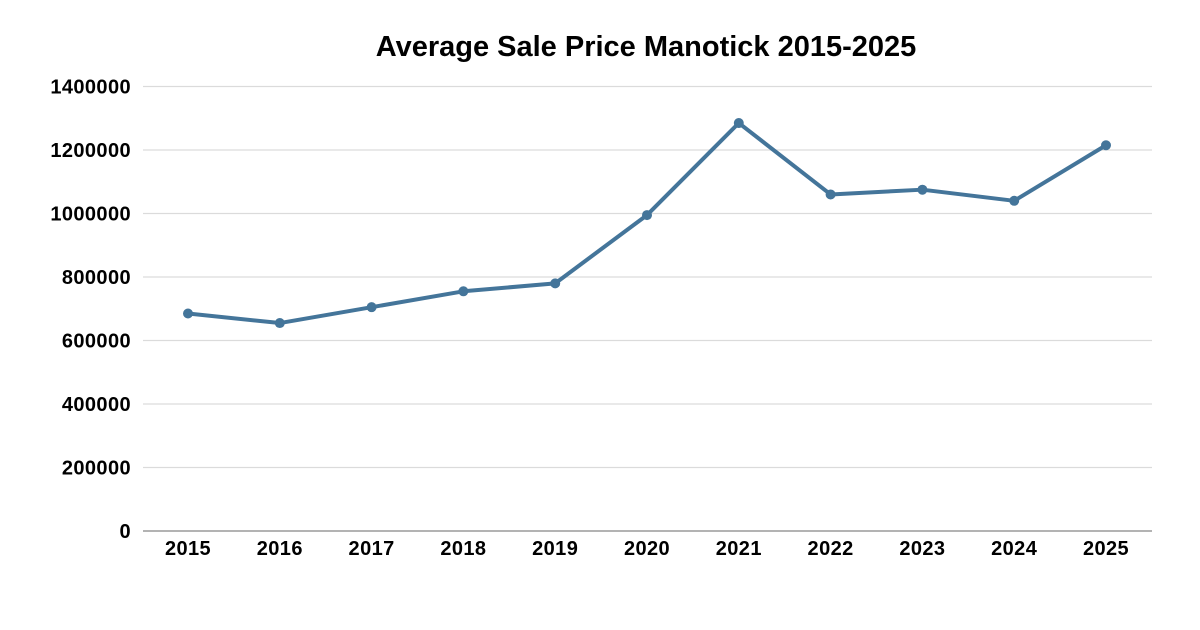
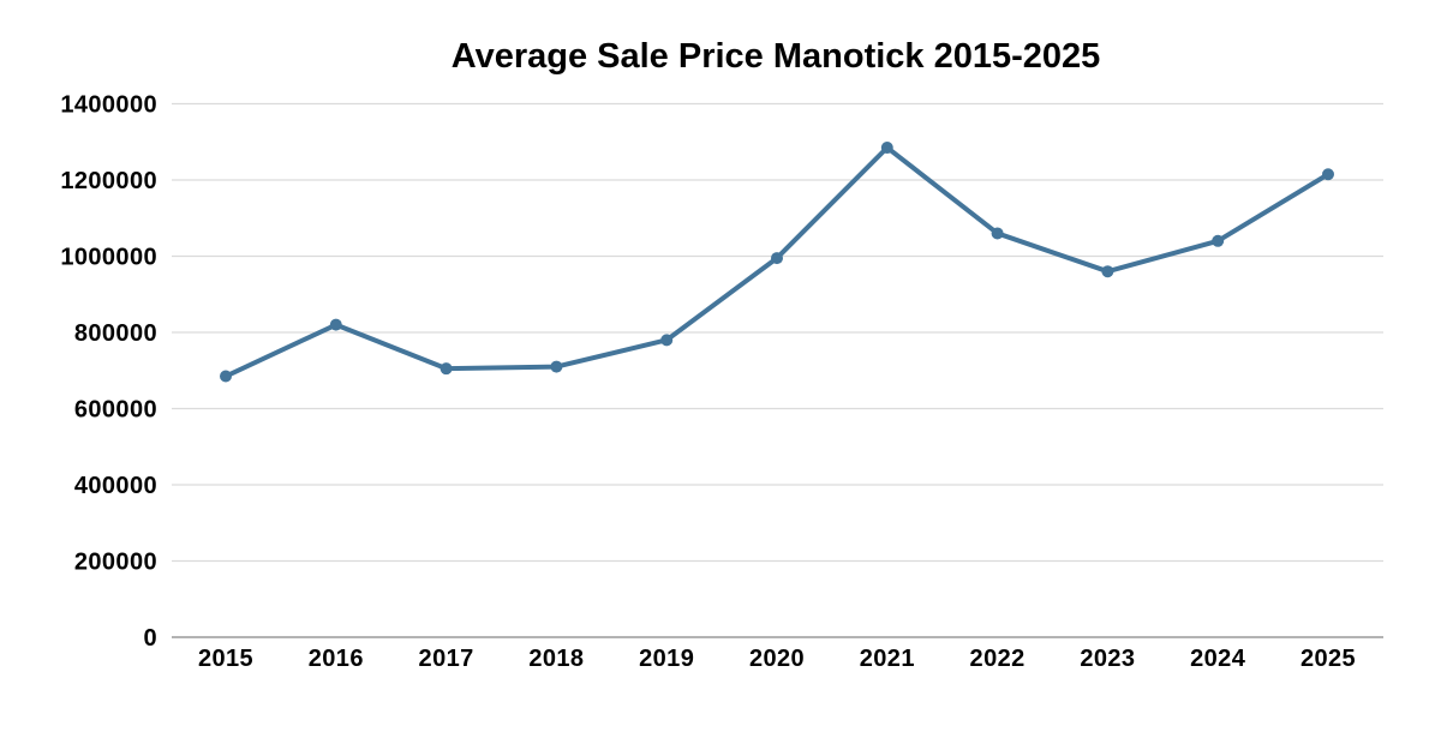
2016: 660000 -> 820000
2018: 760000 -> 710000
2023: 1080000 -> 960000
